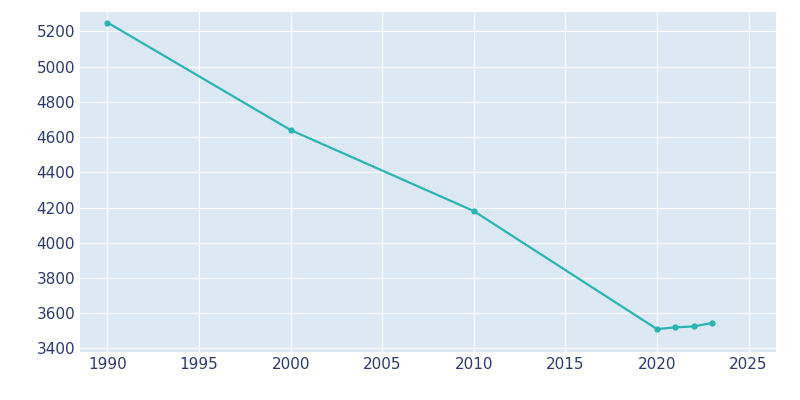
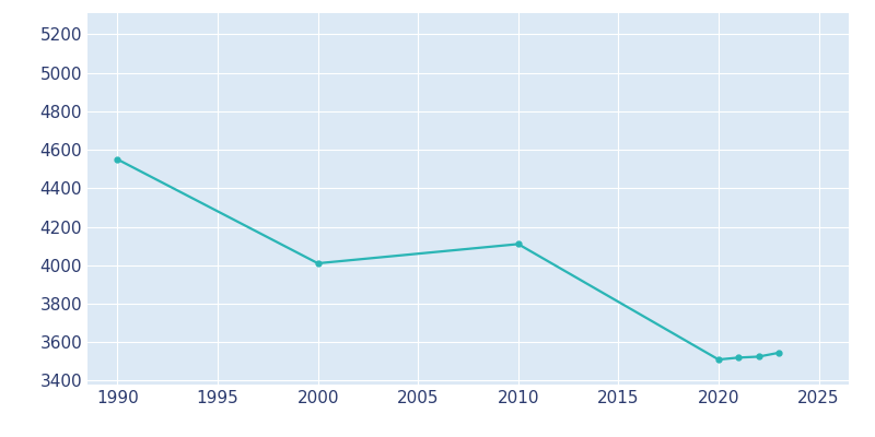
1990: 5250 -> 4550
2000: 4640 -> 4010
2010: 4180 -> 4110
